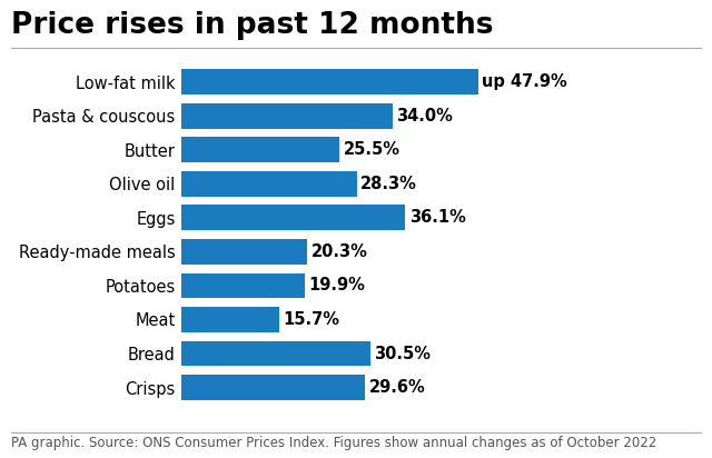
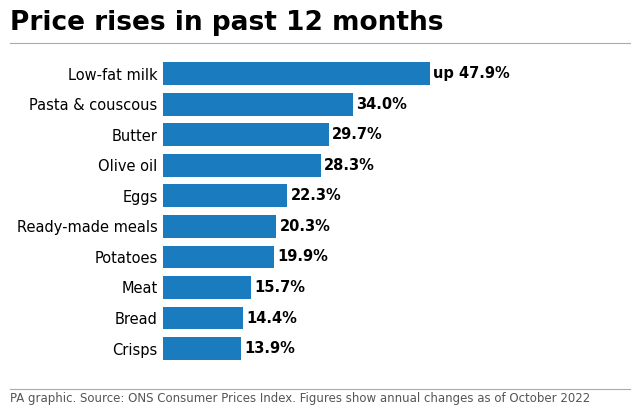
Butter: 25.5% -> 29.7%
Eggs: 36.1% -> 22.3%
Bread: 30.5% -> 14.4%
Crisps: 29.6% -> 13.9%
